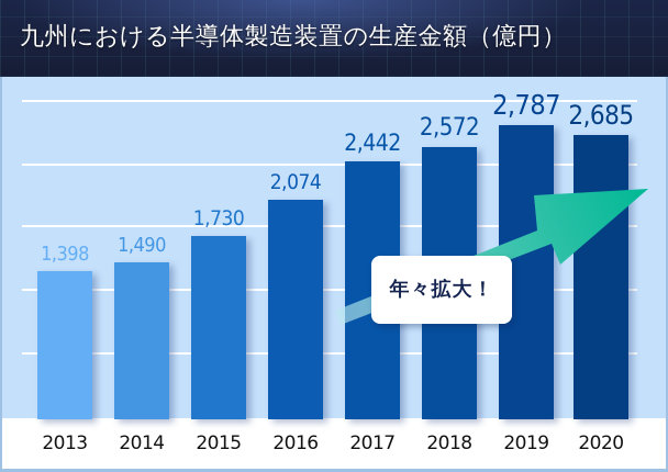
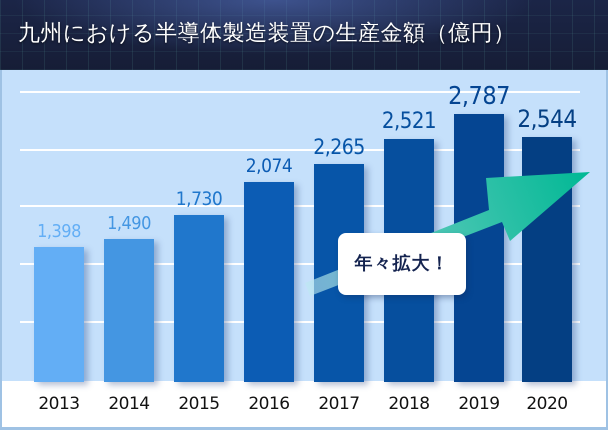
2017: 2,442 -> 2,265
2018: 2,572 -> 2,521
2020: 2,685 -> 2,544
